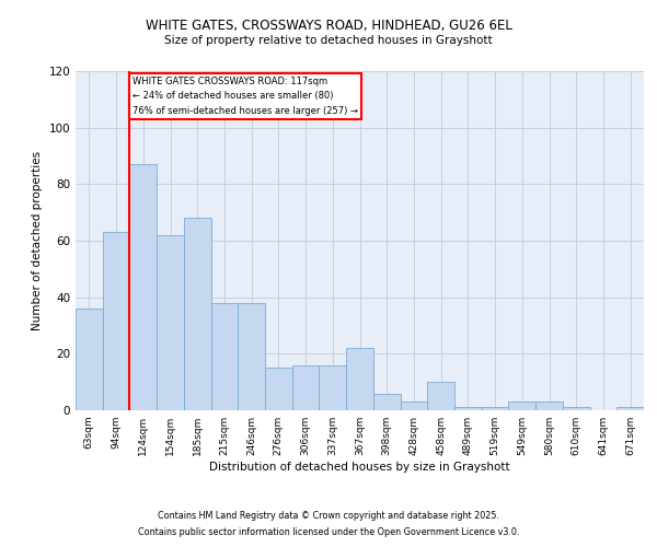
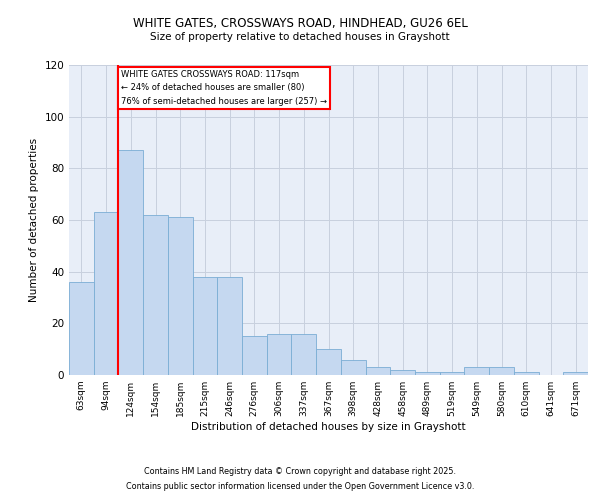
185sqm: 68 -> 61
367sqm: 22 -> 10
458sqm: 10 -> 2
